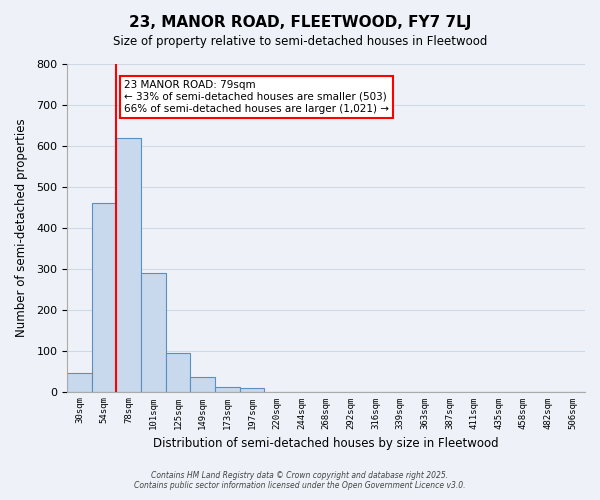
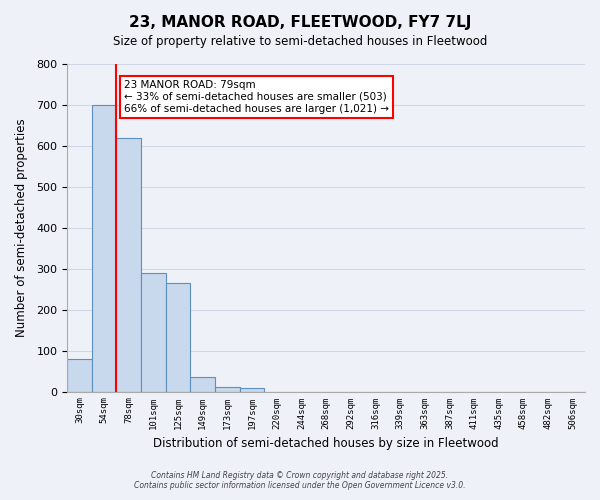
30sqm: 46 -> 80
54sqm: 460 -> 700
125sqm: 95 -> 265
